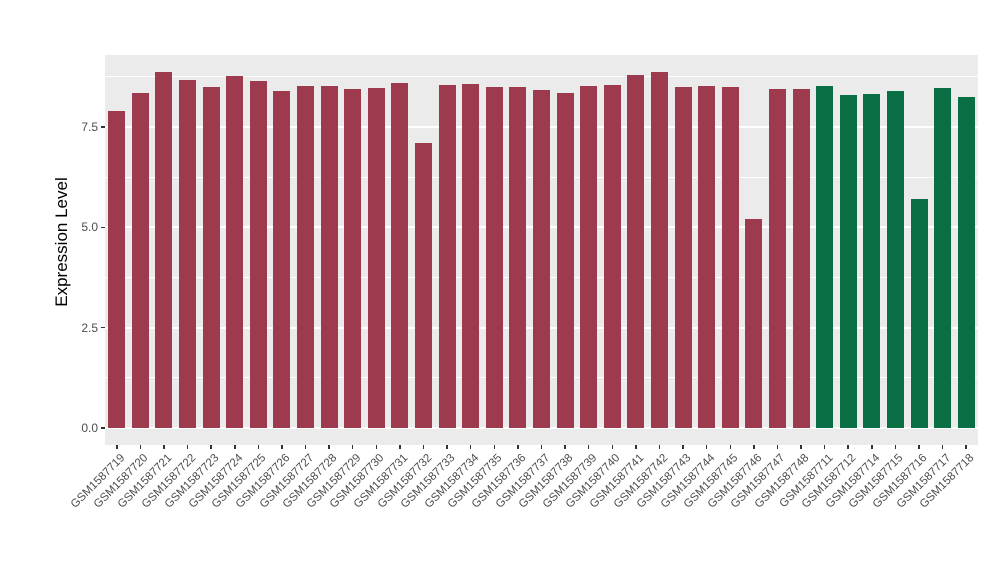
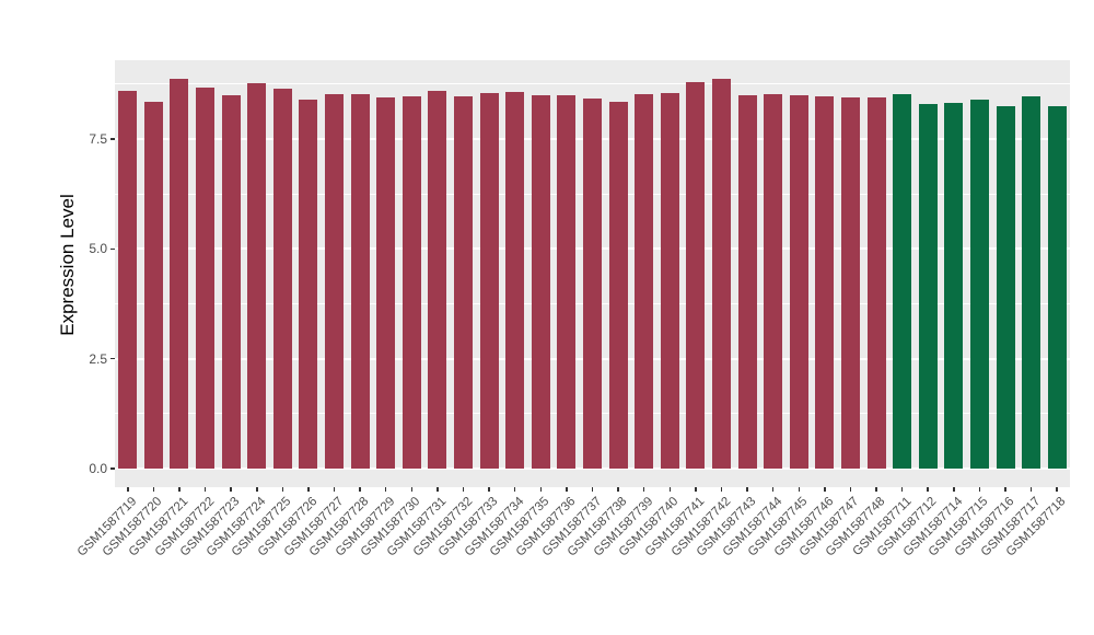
GSM1587719: 7.9 -> 8.6
GSM1587732: 7.1 -> 8.5
GSM1587746: 5.2 -> 8.5
GSM1587716: 5.7 -> 8.2
